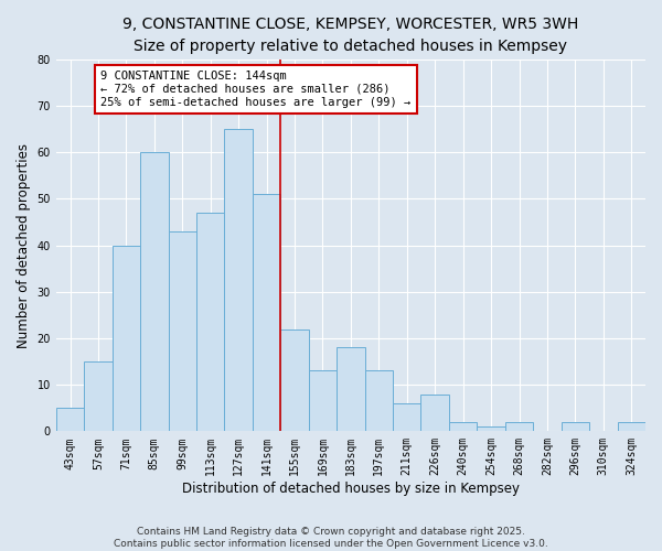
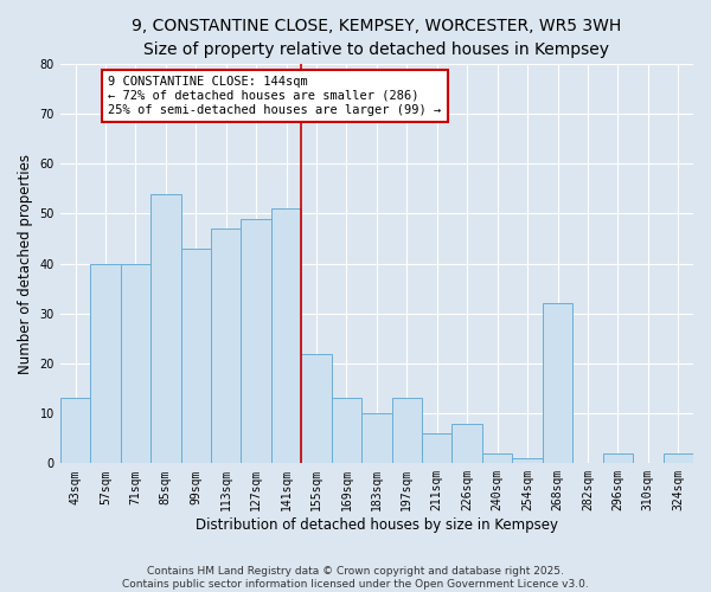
43sqm: 5 -> 13
57sqm: 15 -> 40
85sqm: 60 -> 54
127sqm: 65 -> 49
183sqm: 18 -> 10
268sqm: 2 -> 32
